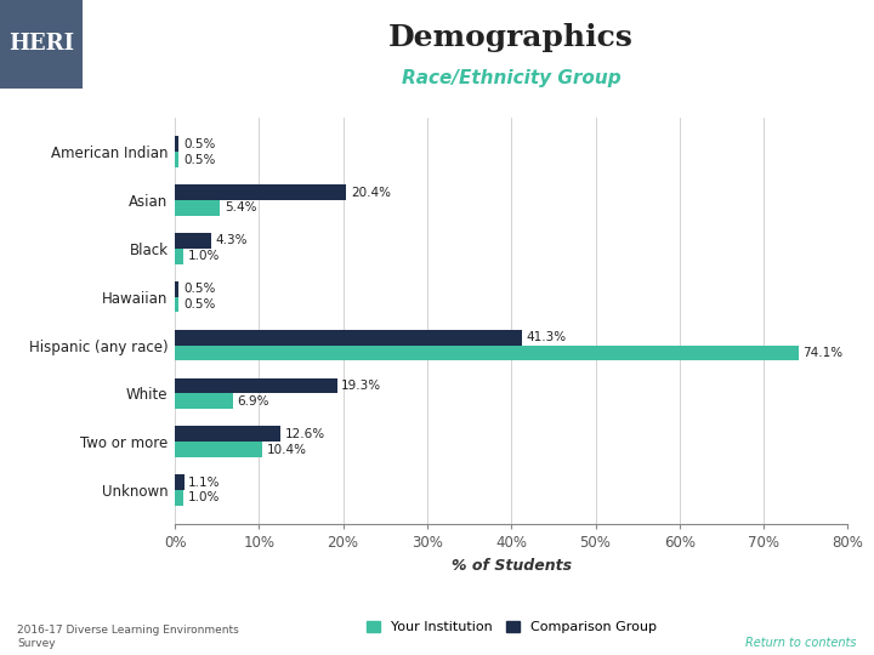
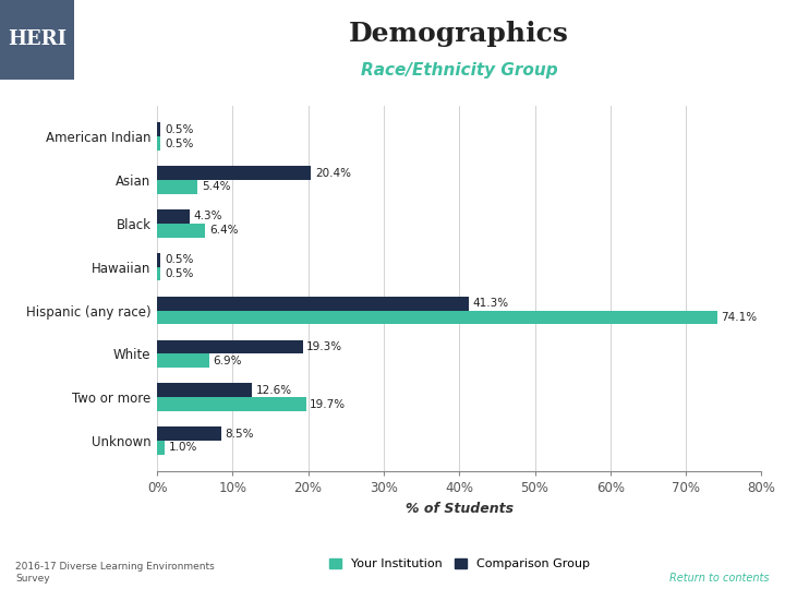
Your Institution/Black: 1.0% -> 6.4%
Your Institution/Two or more: 10.4% -> 19.7%
Comparison Group/Unknown: 1.1% -> 8.5%
